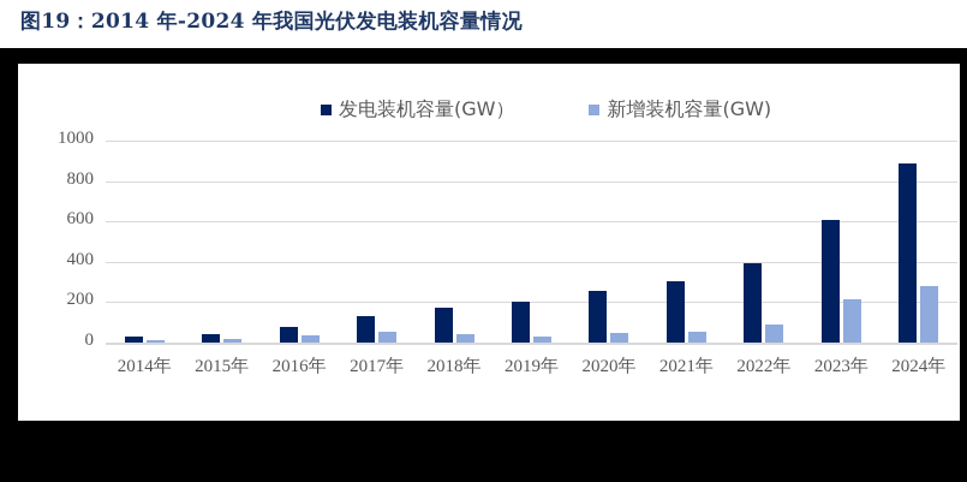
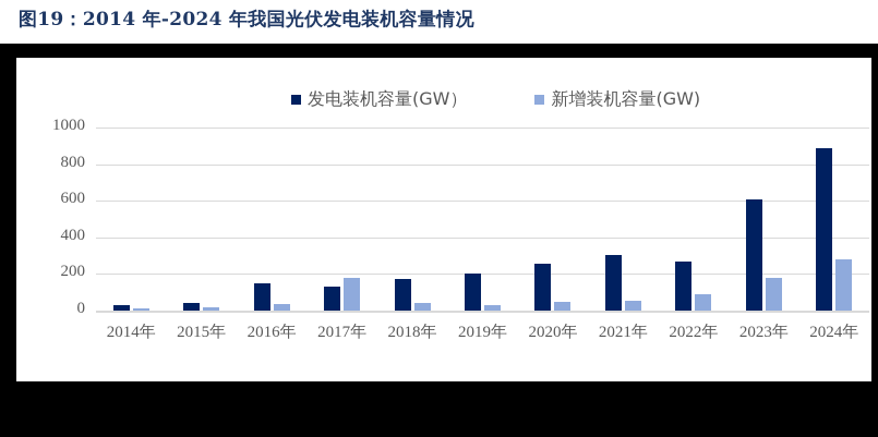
发电装机容量(GW）/2016年: 80 -> 150
新增装机容量(GW)/2017年: 50 -> 180
发电装机容量(GW）/2022年: 390 -> 270
新增装机容量(GW)/2023年: 220 -> 180
